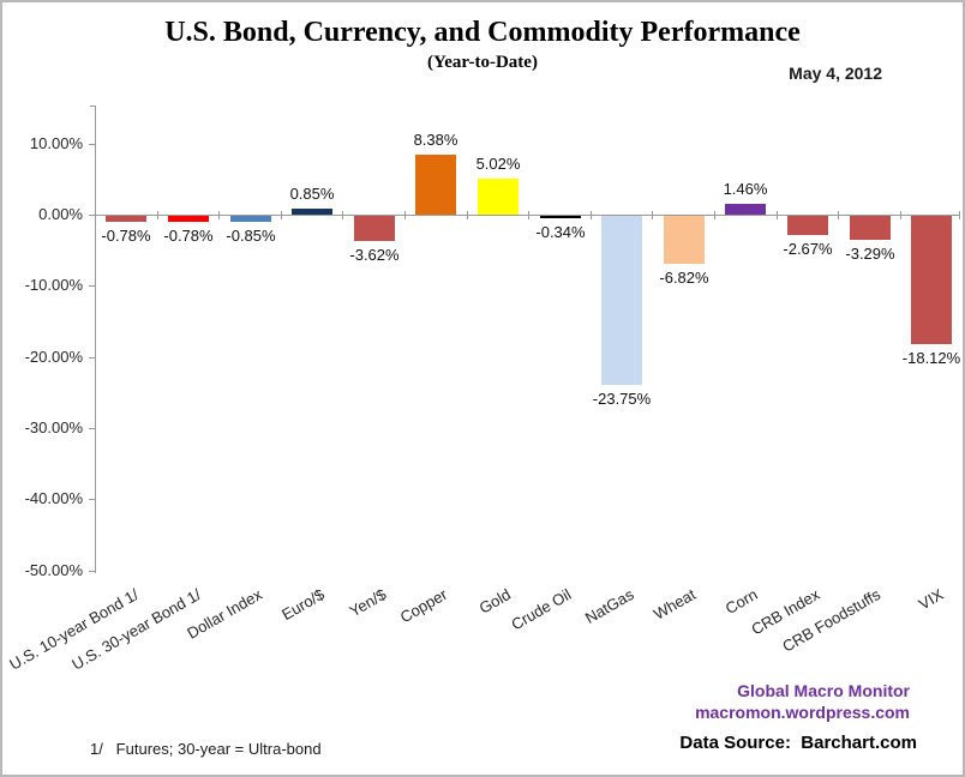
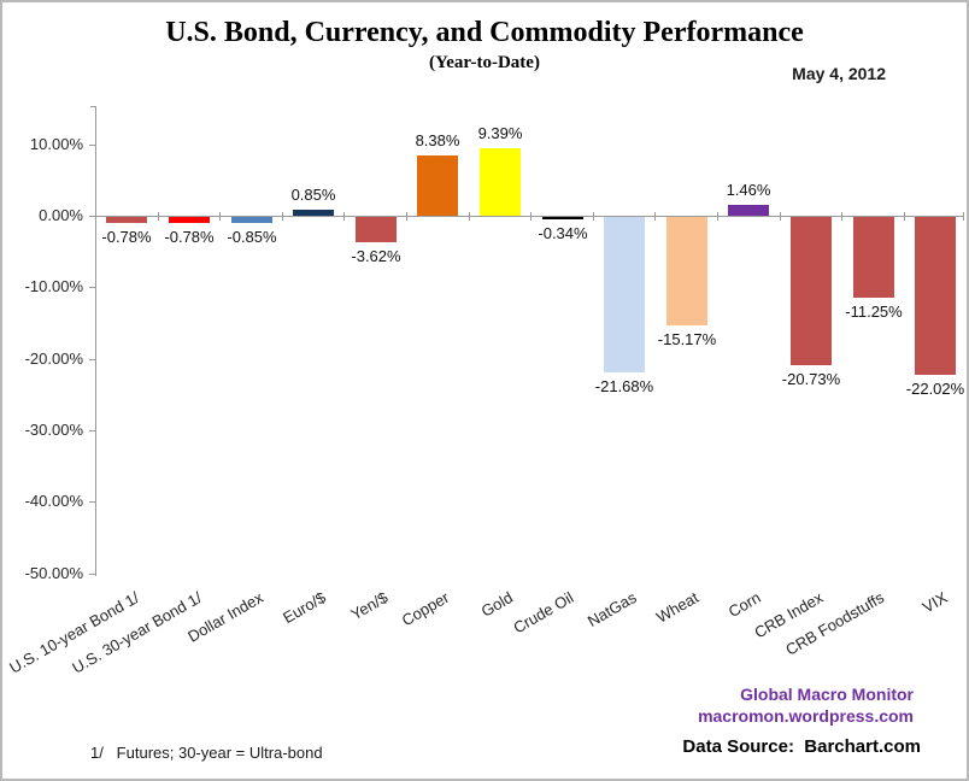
Gold: 5.02% -> 9.39%
NatGas: -23.75% -> -21.68%
Wheat: -6.82% -> -15.17%
CRB Index: -2.67% -> -20.73%
CRB Foodstuffs: -3.29% -> -11.25%
VIX: -18.12% -> -22.02%
